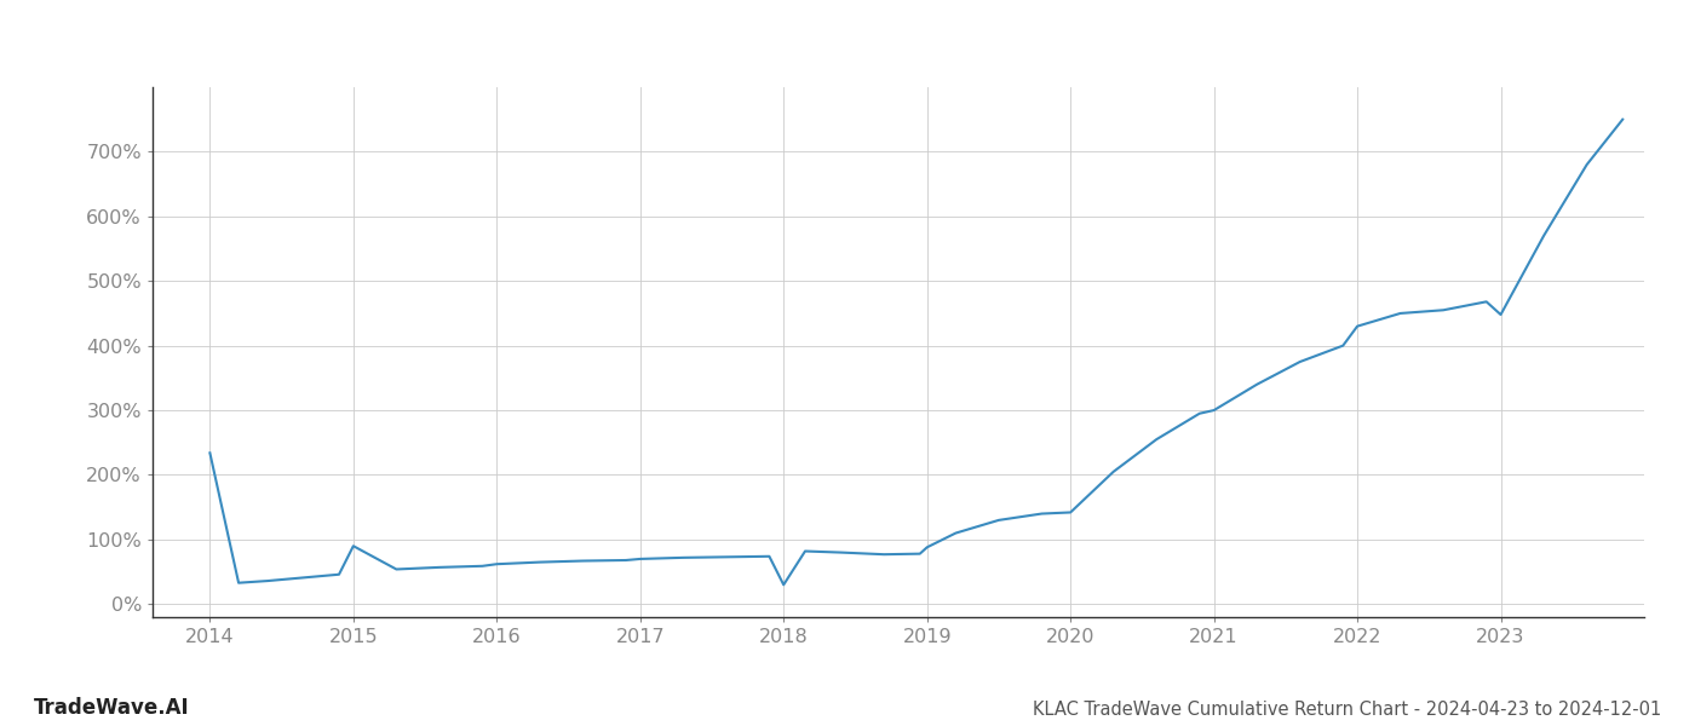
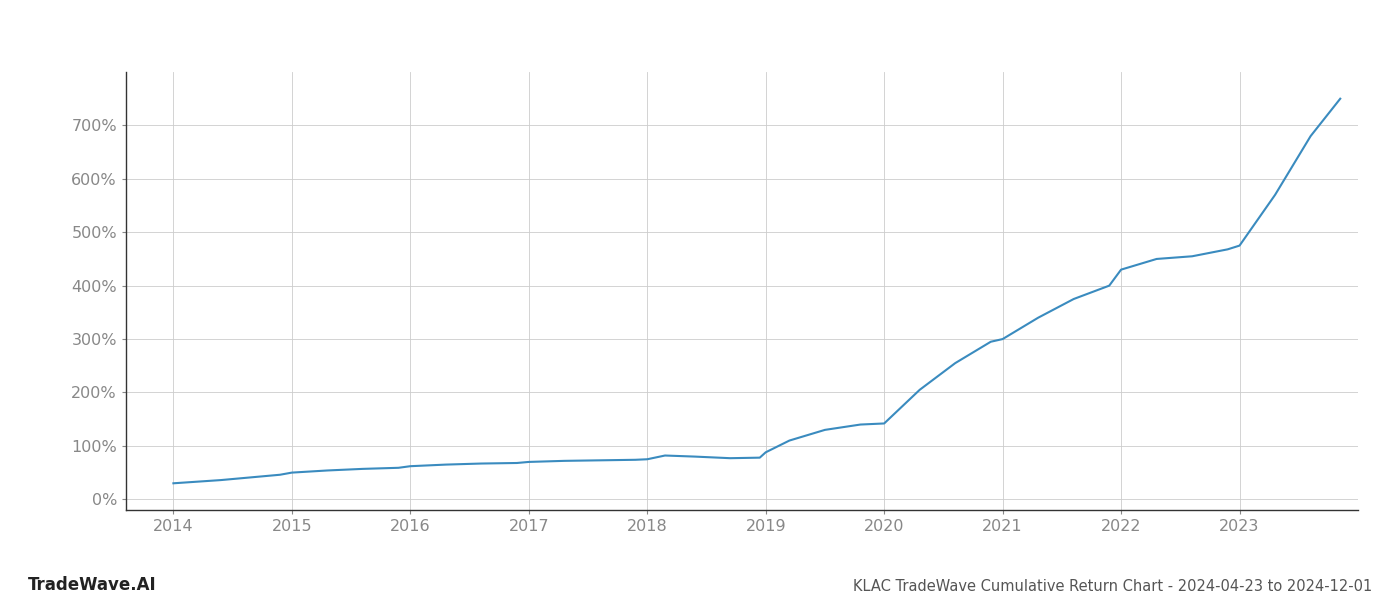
2014: 234% -> 30%
2015: 90% -> 50%
2018: 30% -> 75%
2023: 448% -> 475%
